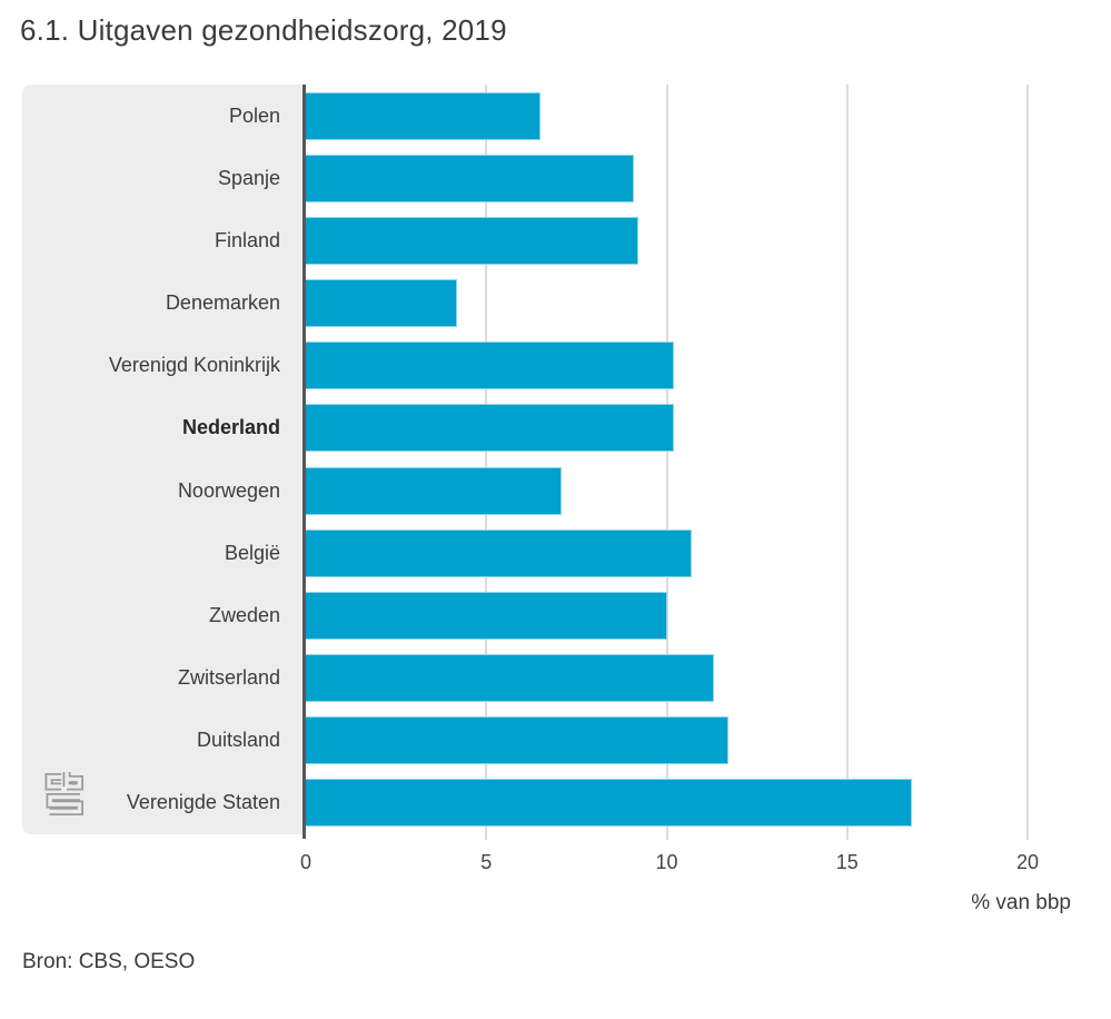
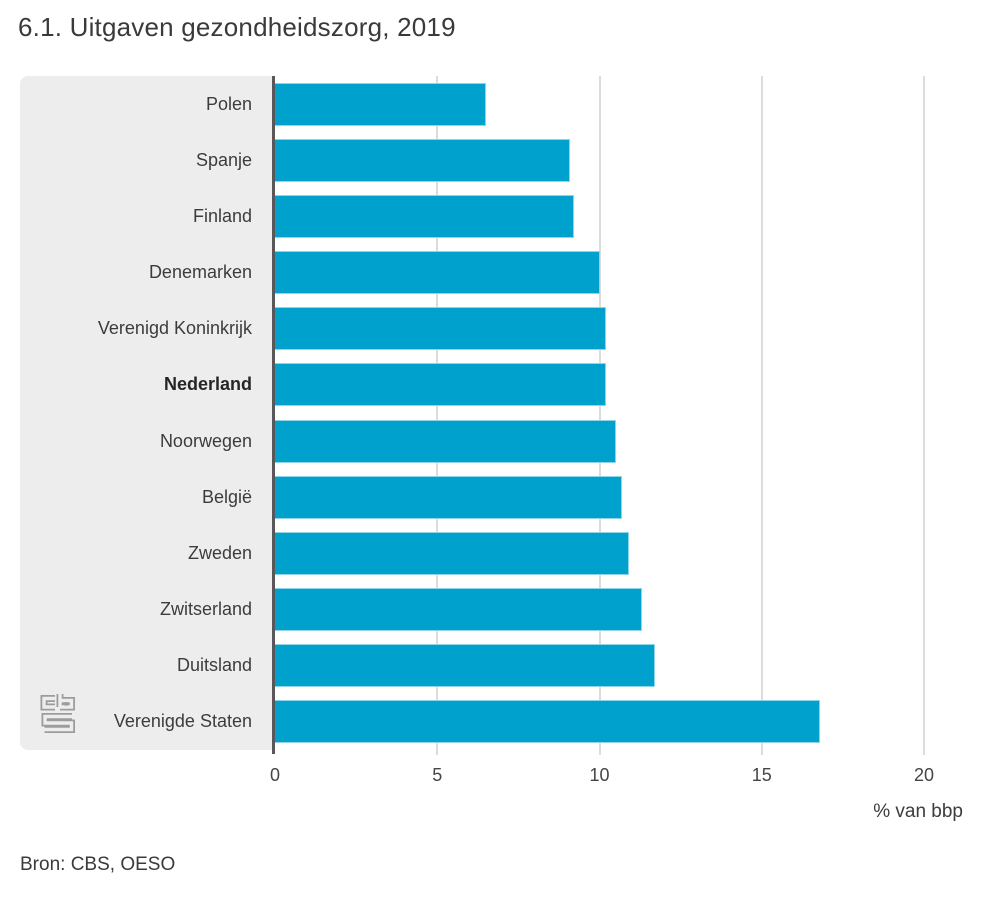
Denemarken: 4.2 -> 10.0
Noorwegen: 7.1 -> 10.5
Zweden: 10.0 -> 10.9
